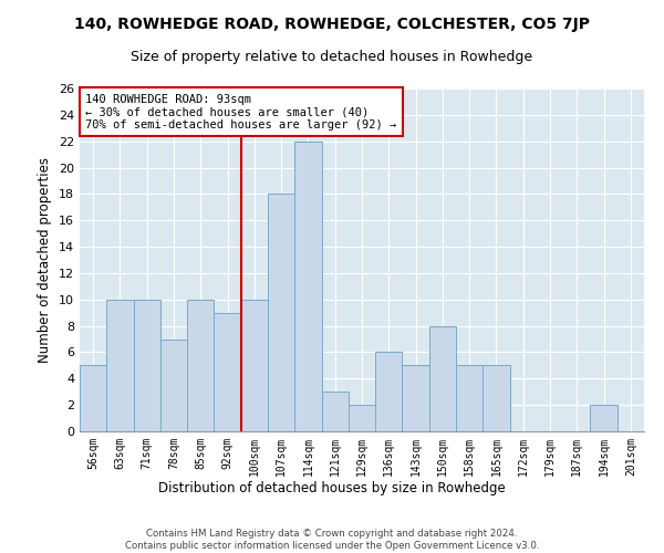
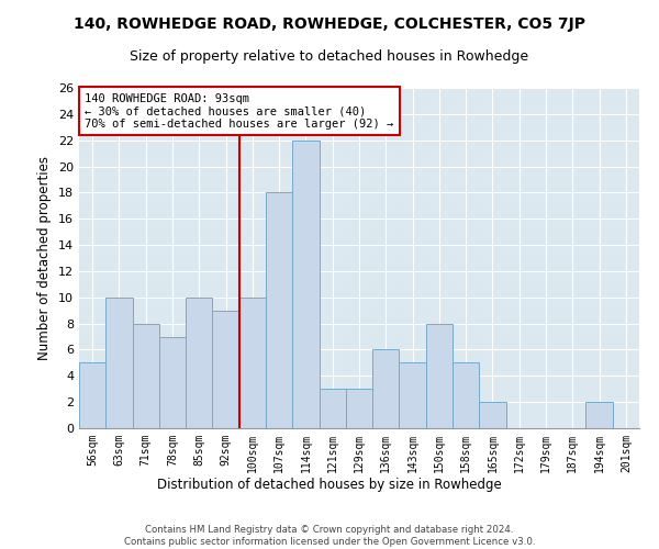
71sqm: 10 -> 8
129sqm: 2 -> 3
165sqm: 5 -> 2
